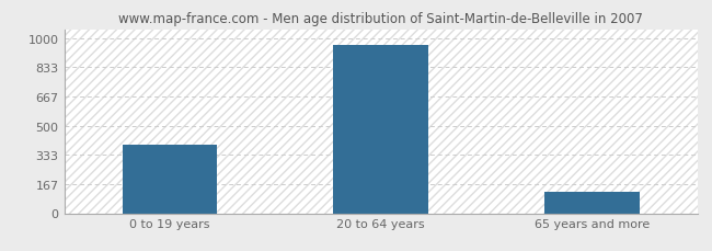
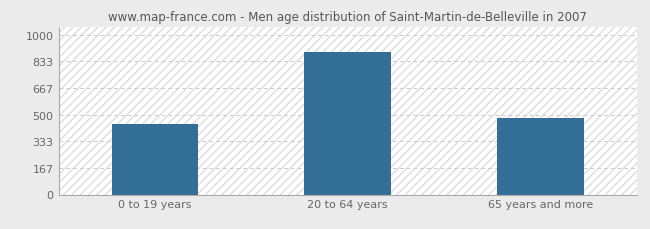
0 to 19 years: 390 -> 440
20 to 64 years: 960 -> 890
65 years and more: 120 -> 480
